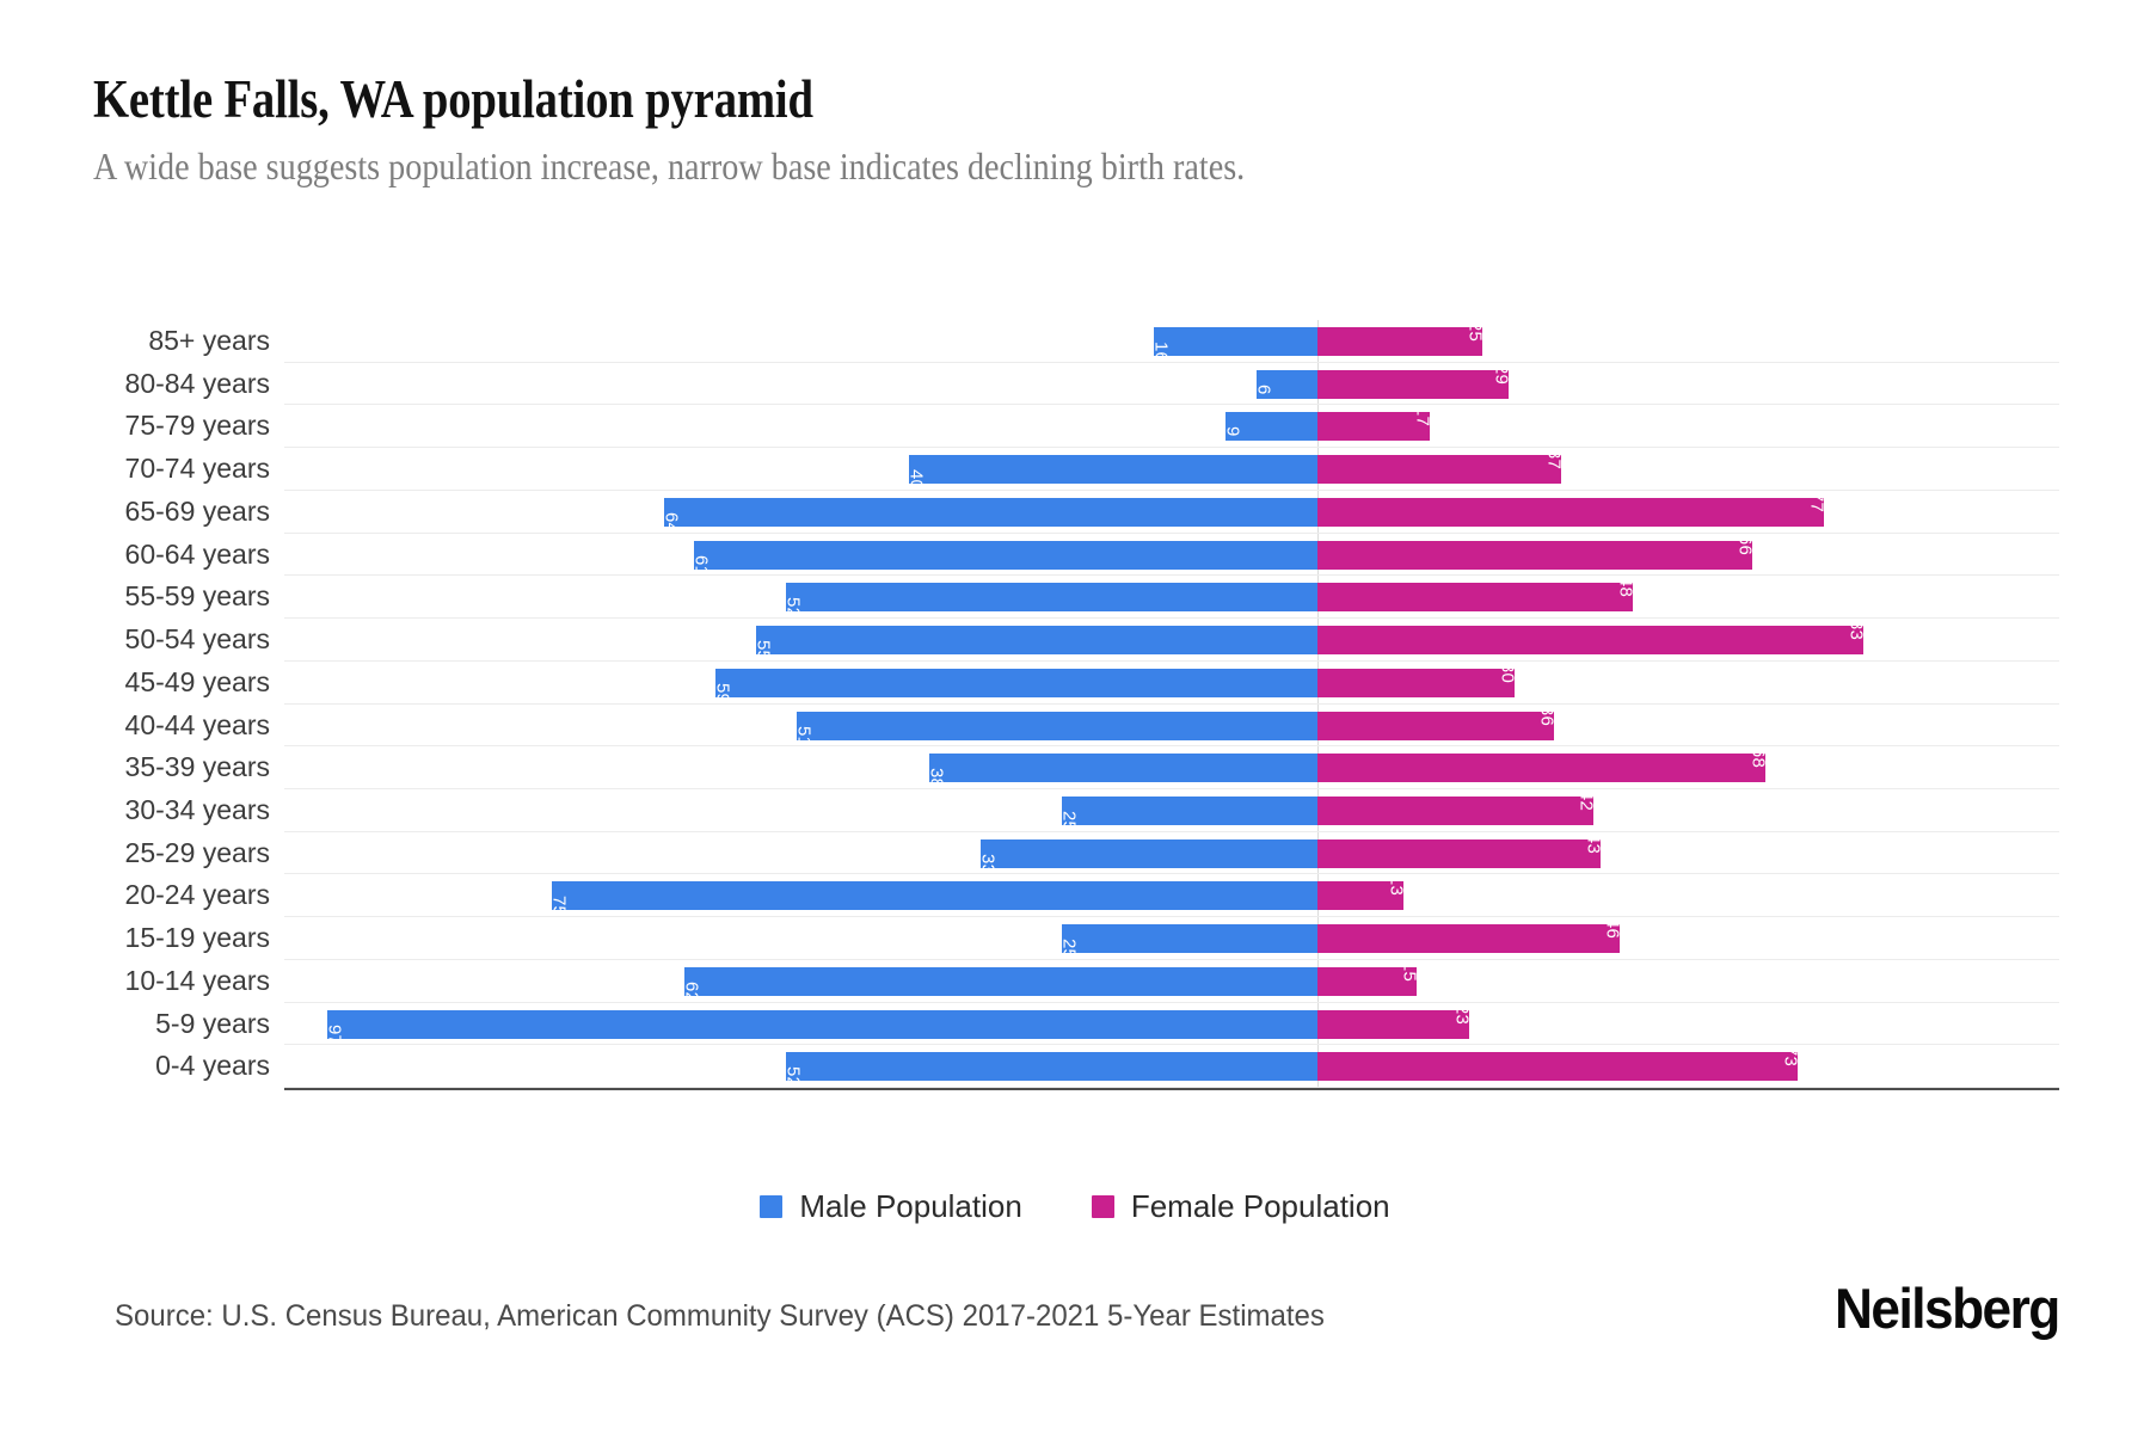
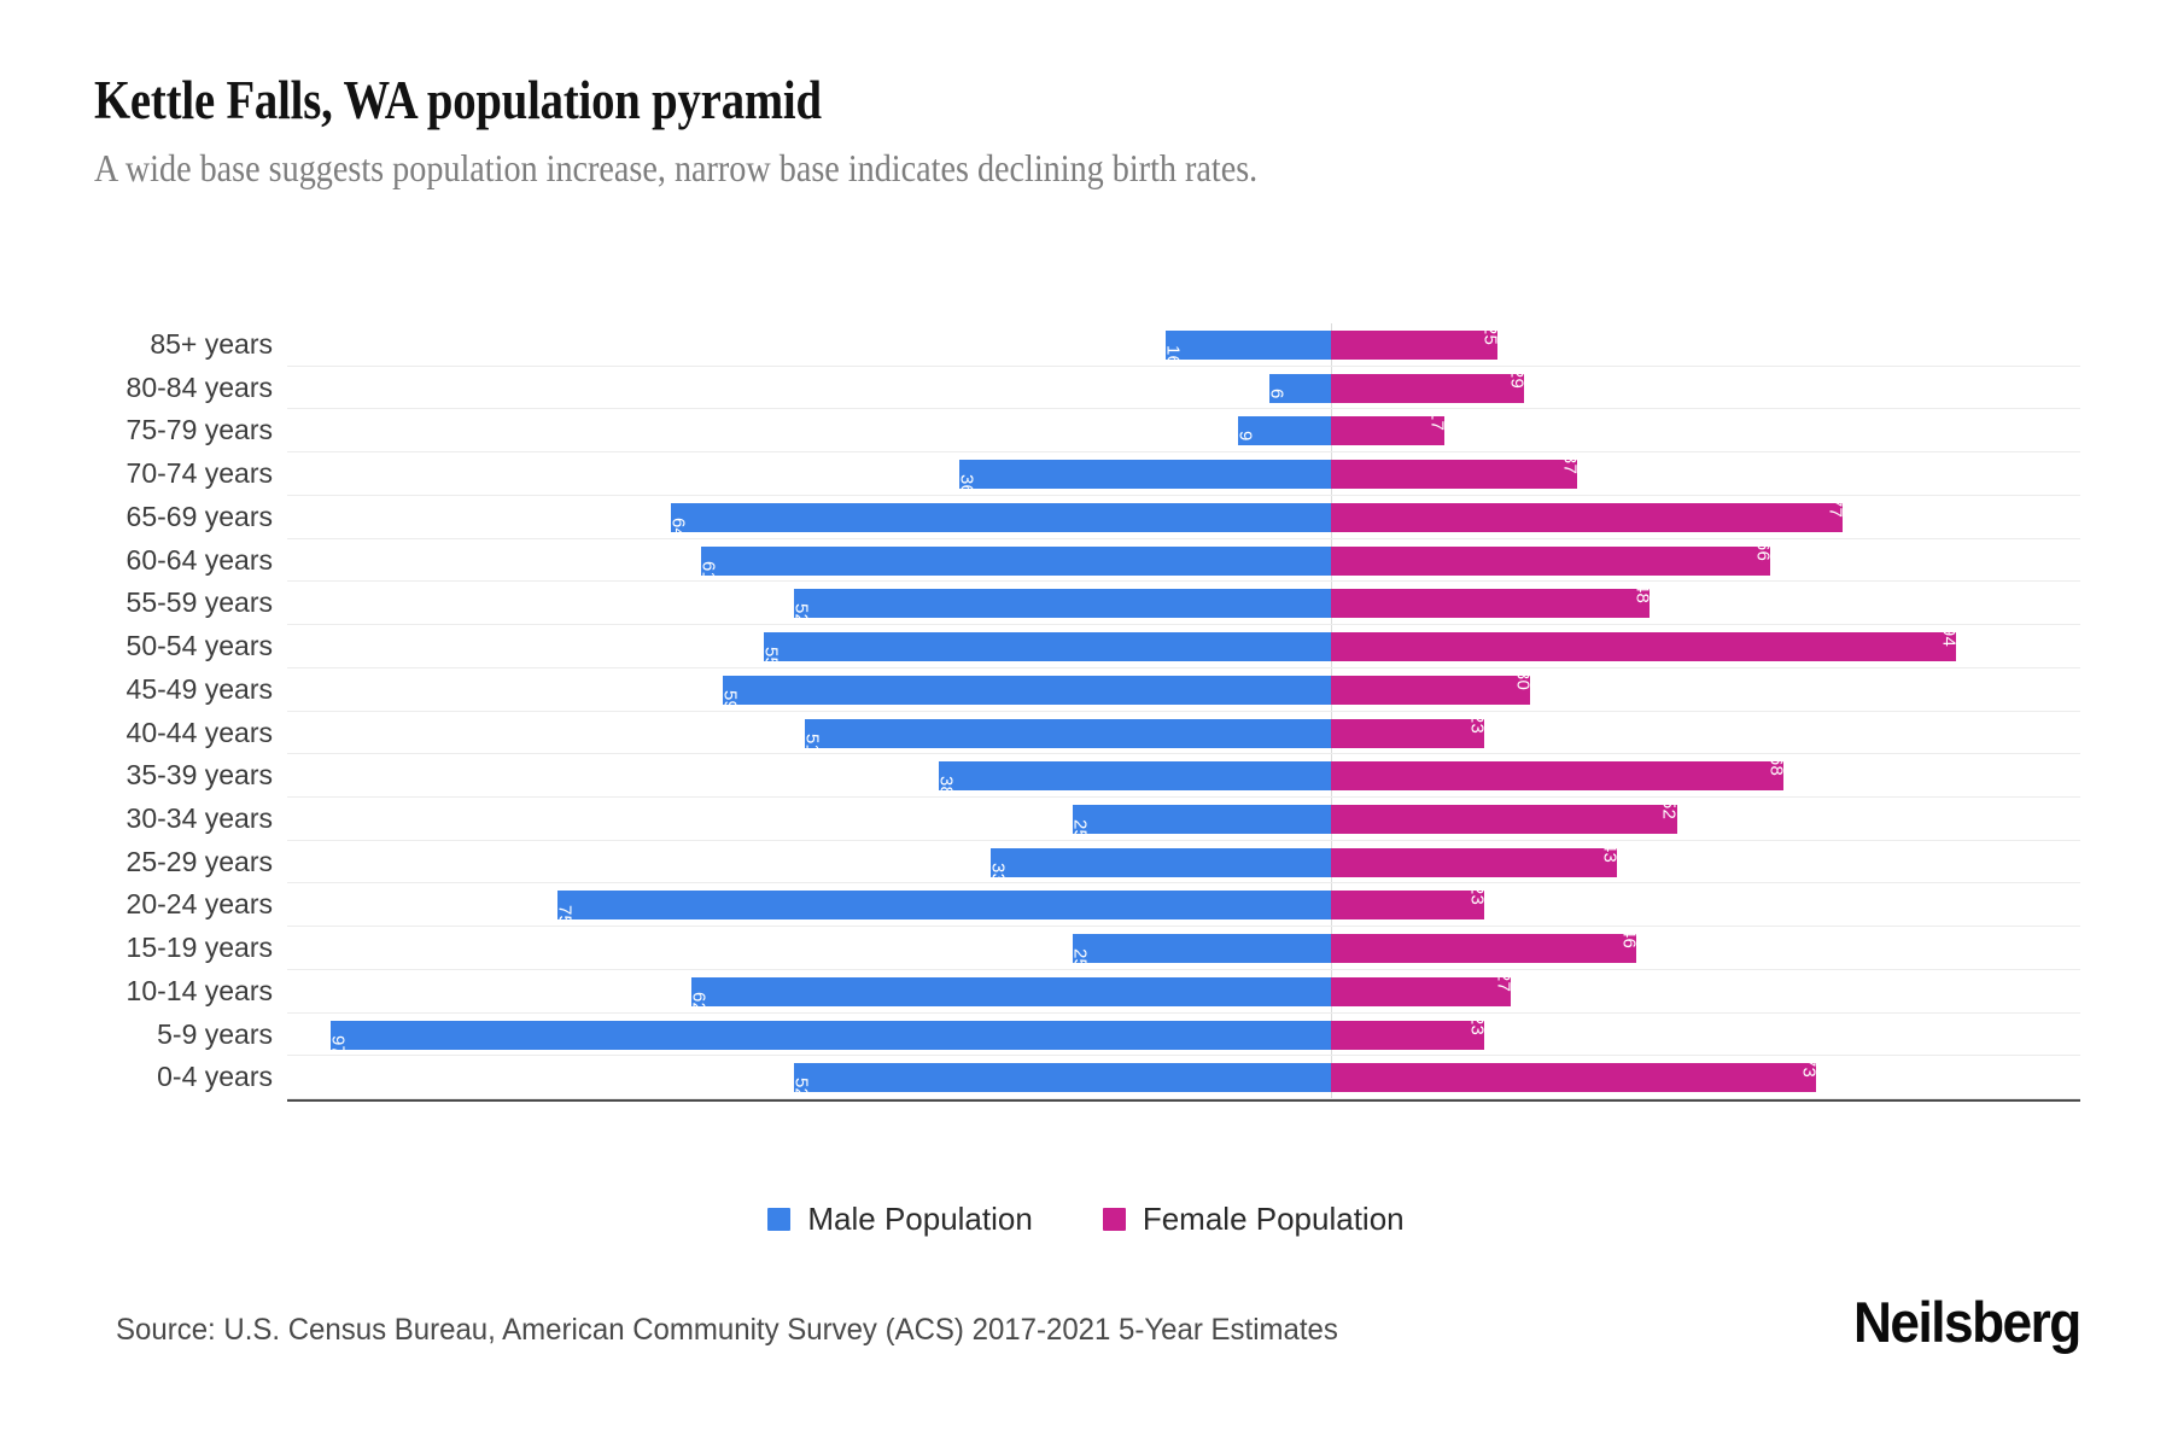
Male Population/70-74 years: 40 -> 36
Female Population/50-54 years: 83 -> 94
Female Population/40-44 years: 36 -> 23
Female Population/30-34 years: 42 -> 52
Female Population/20-24 years: 13 -> 23
Female Population/10-14 years: 15 -> 27
